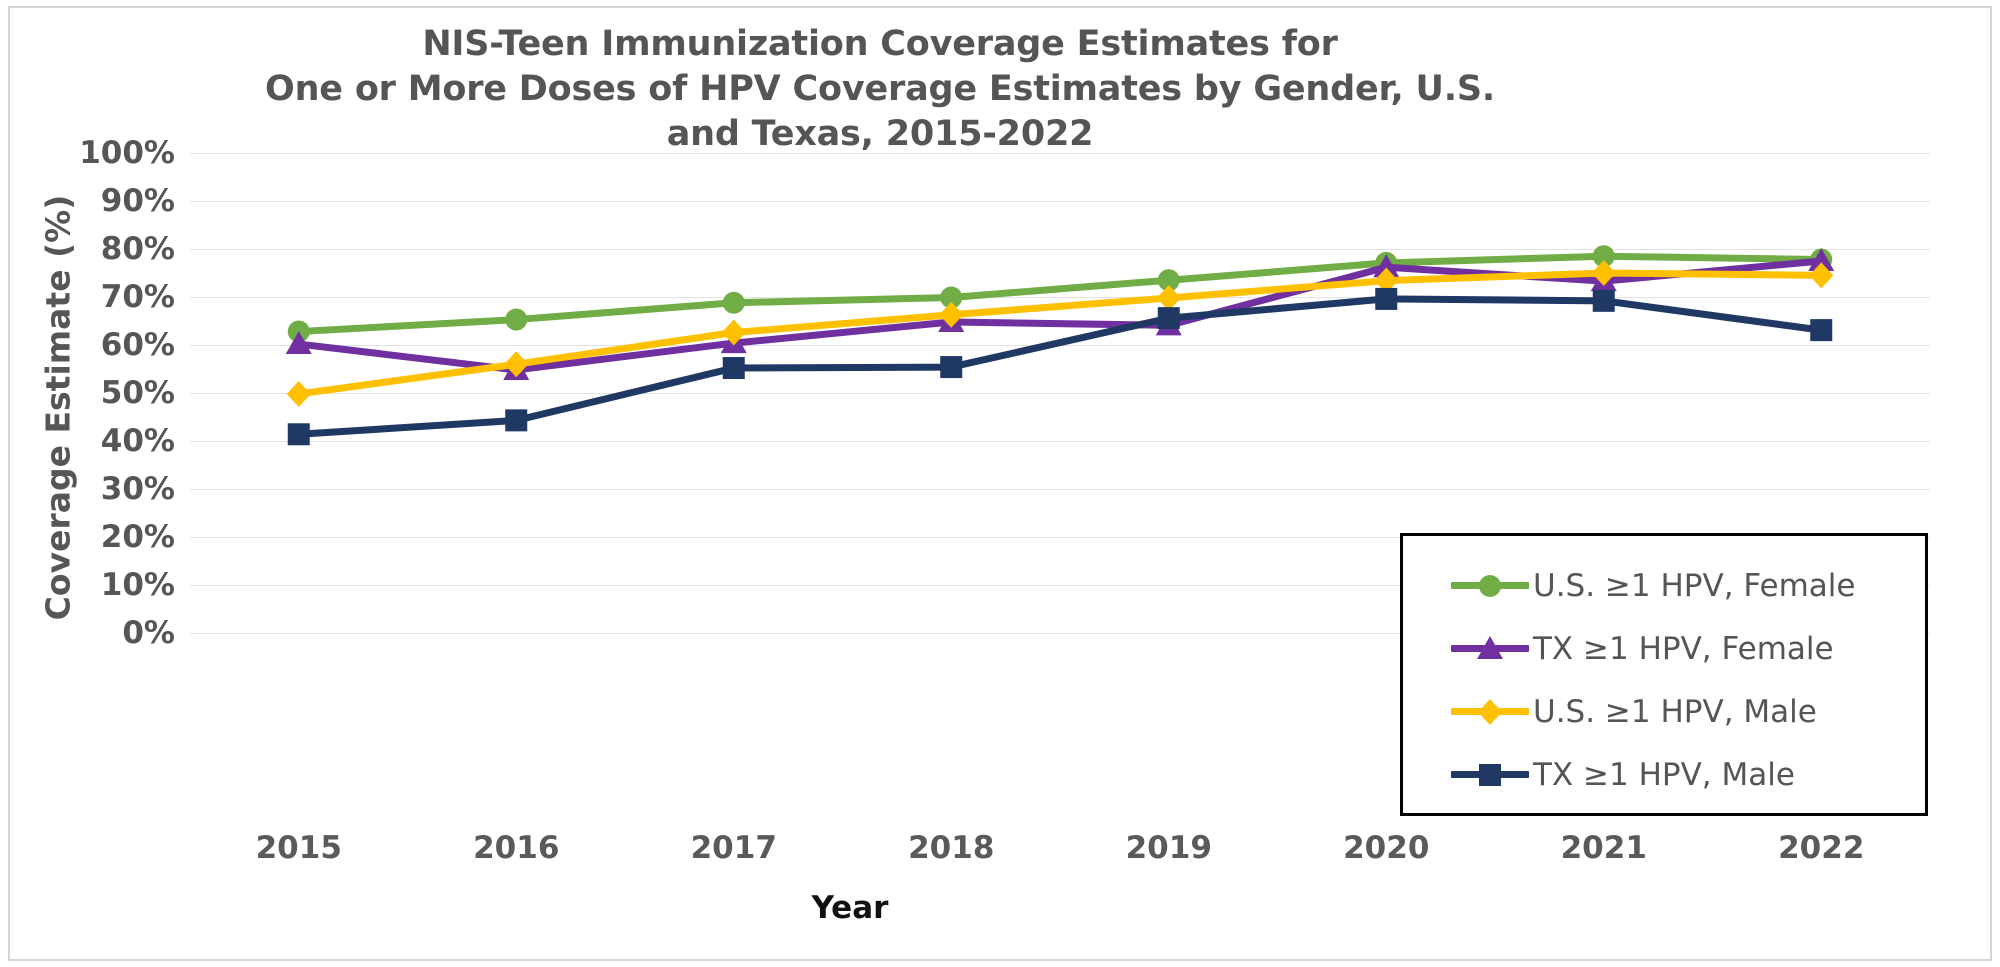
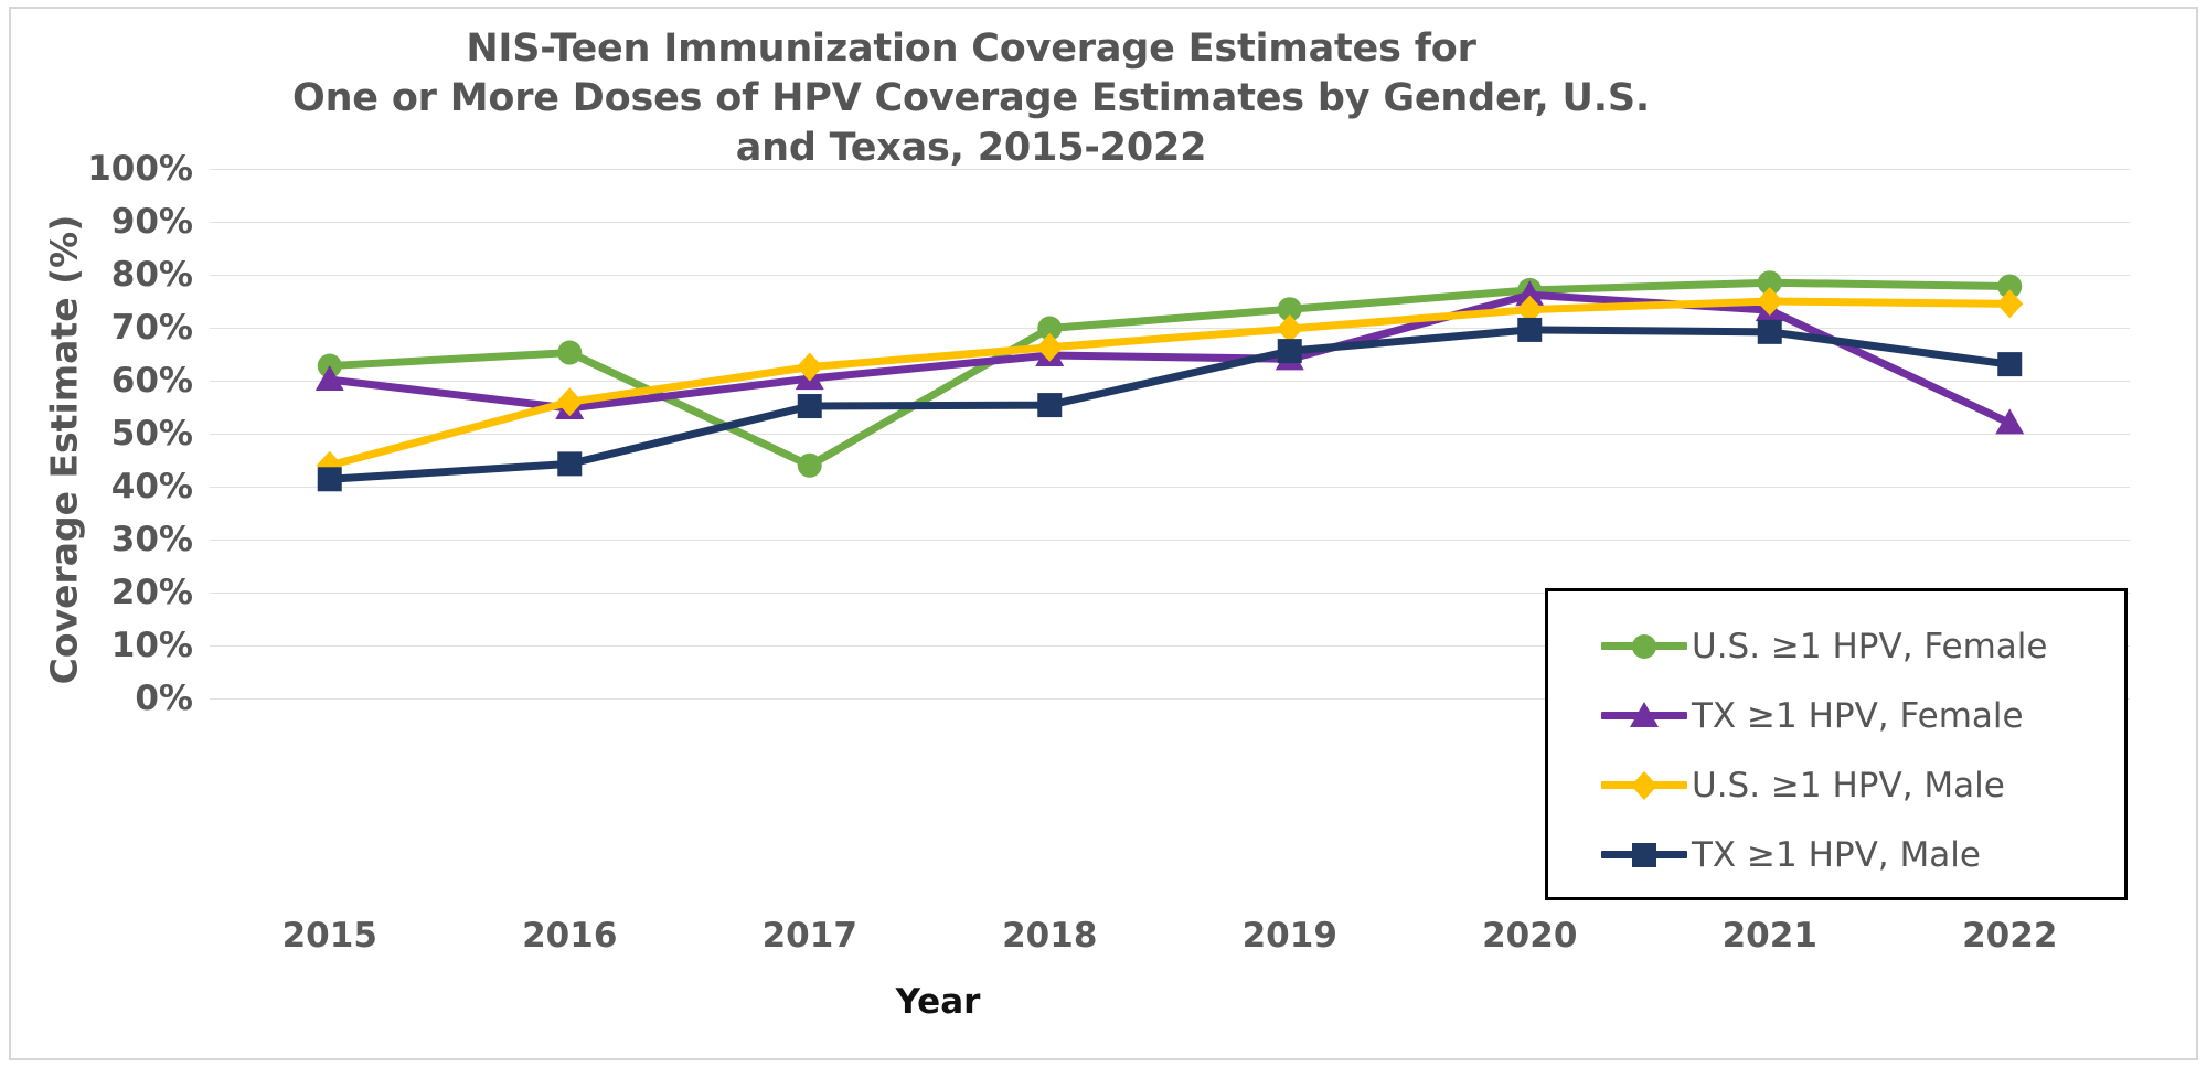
U.S. ≥1 HPV, Male/2015: 50% -> 44%
U.S. ≥1 HPV, Female/2017: 69% -> 44%
TX ≥1 HPV, Female/2022: 78% -> 52%
